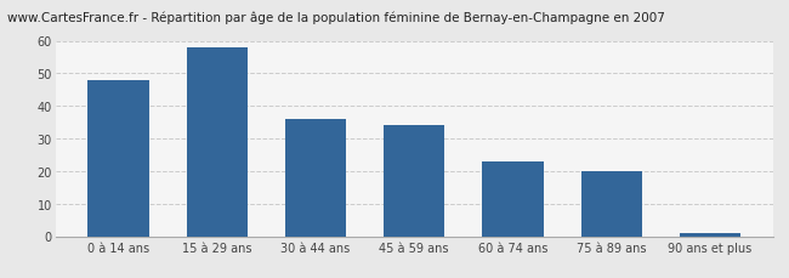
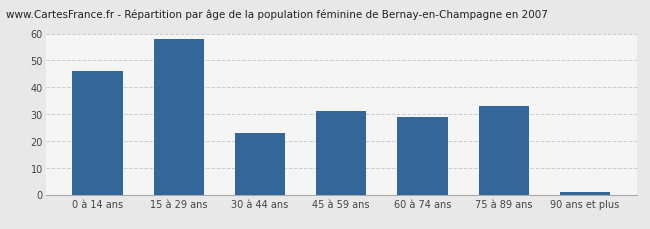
0 à 14 ans: 48 -> 46
30 à 44 ans: 36 -> 23
45 à 59 ans: 34 -> 31
60 à 74 ans: 23 -> 29
75 à 89 ans: 20 -> 33
